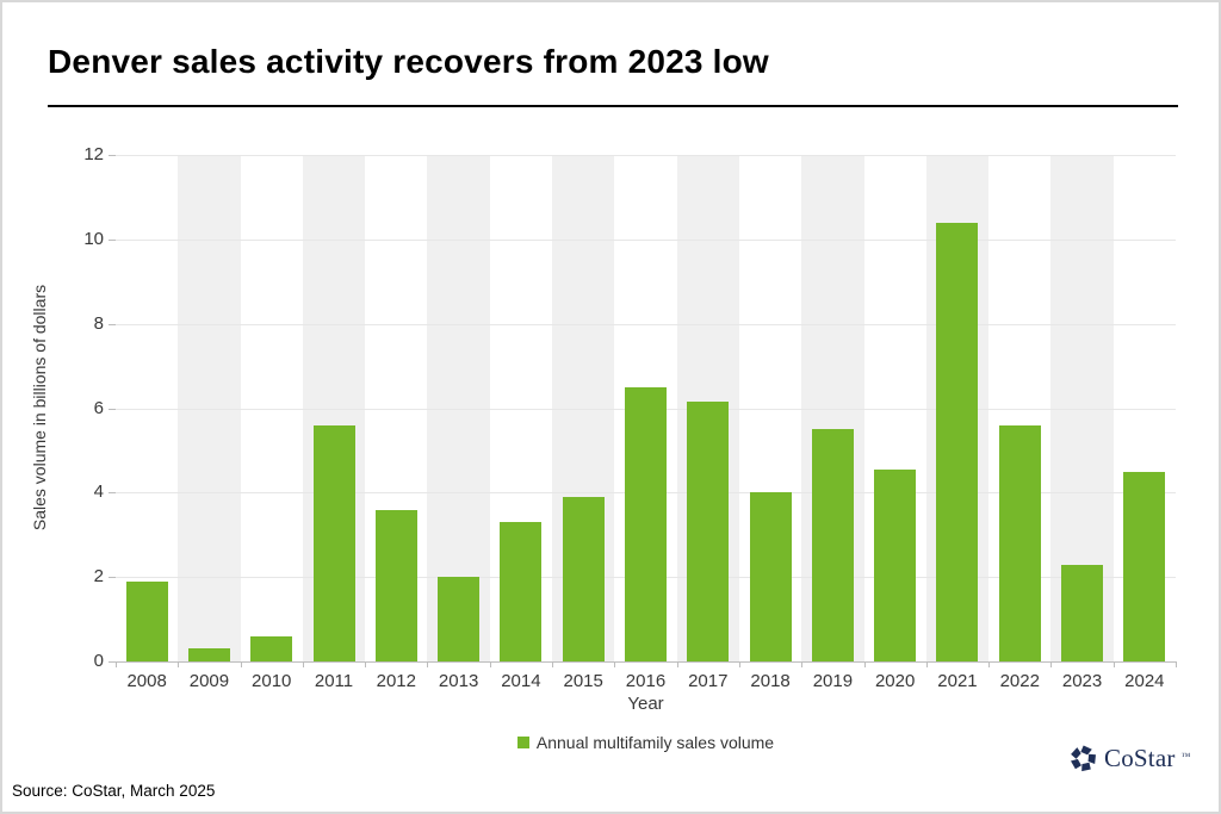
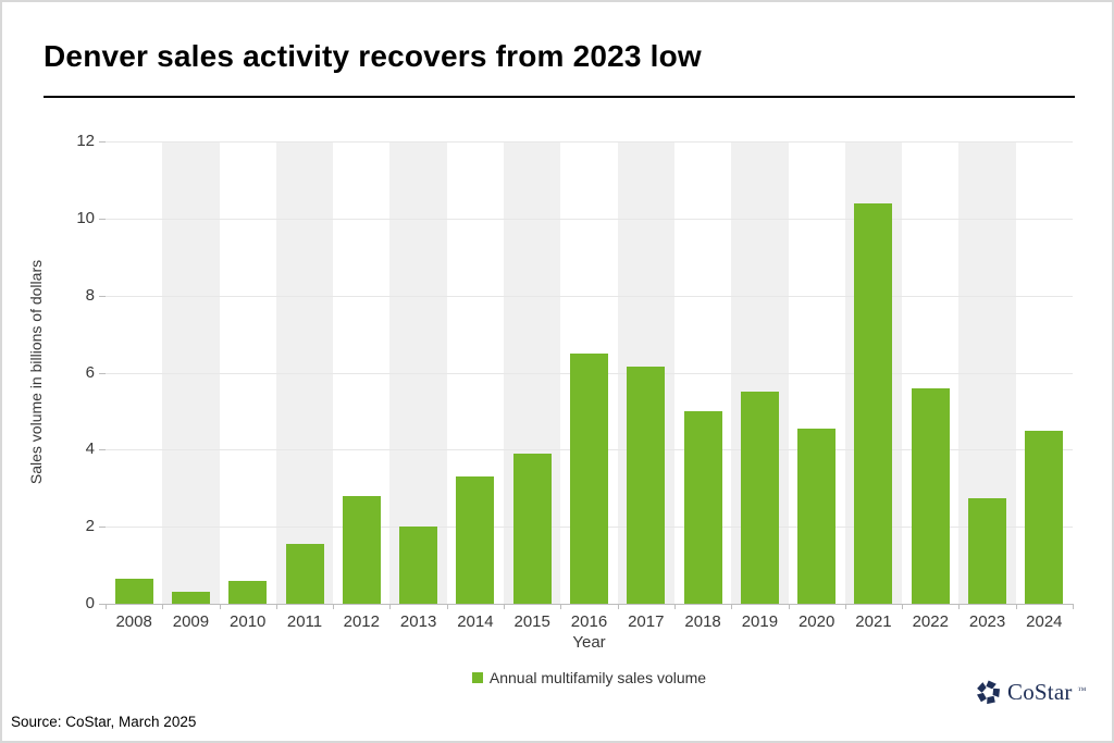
2008: 1.9 -> 0.7
2011: 5.6 -> 1.6
2012: 3.6 -> 2.8
2018: 4.0 -> 5.0
2023: 2.3 -> 2.8
